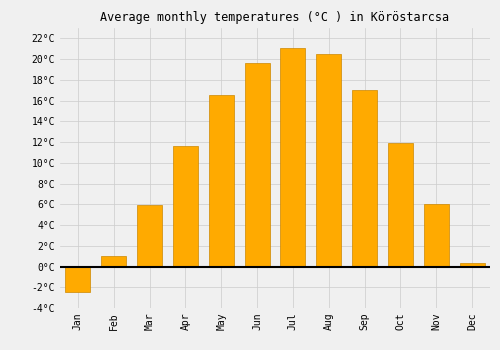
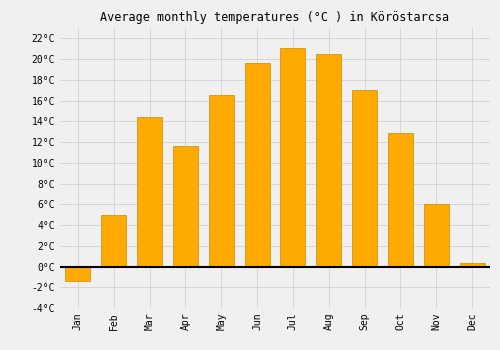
Jan: -2.5°C -> -1.4°C
Feb: 1.0°C -> 5.0°C
Mar: 5.9°C -> 14.4°C
Oct: 11.9°C -> 12.9°C
